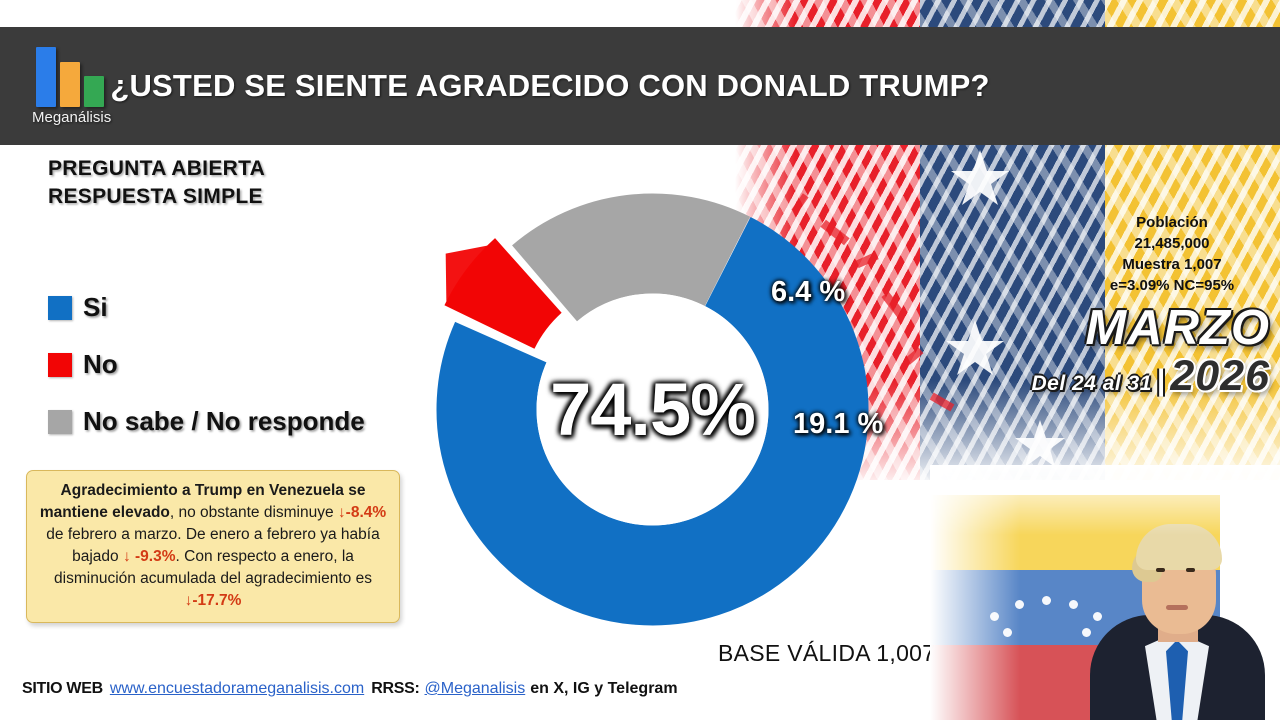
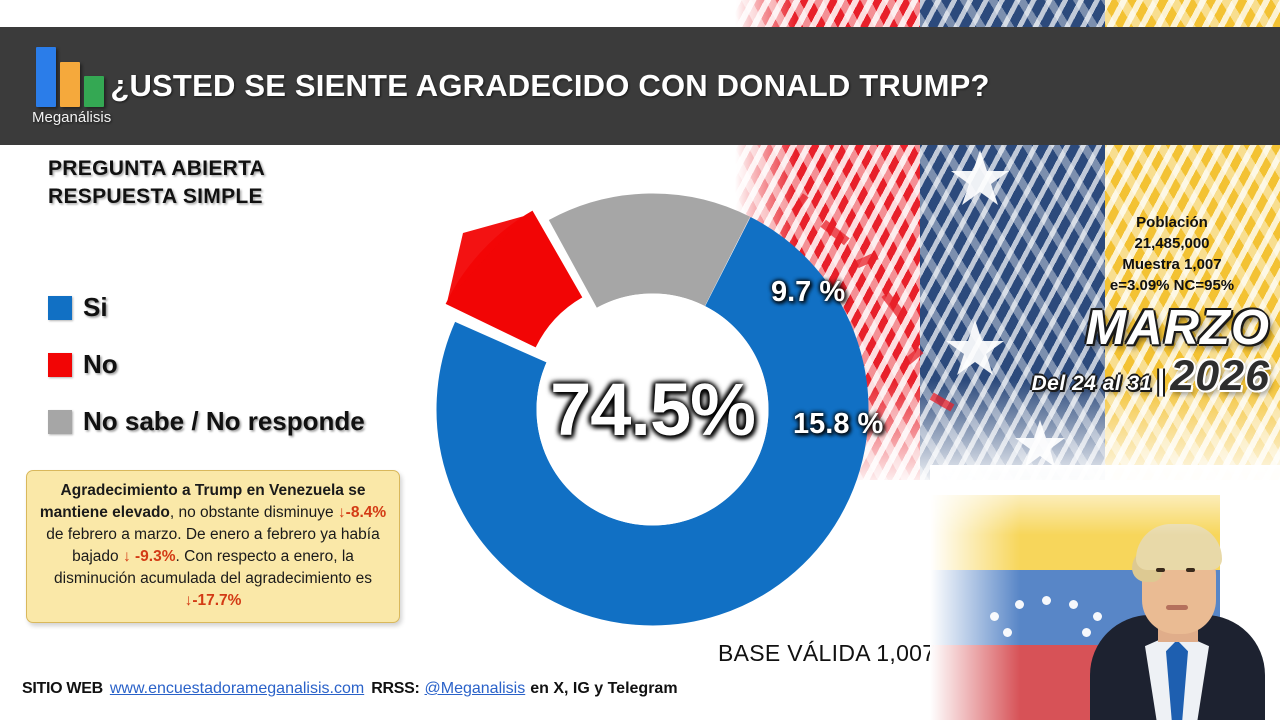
No: 6.4 -> 9.7
No sabe / No responde: 19.1 -> 15.8
